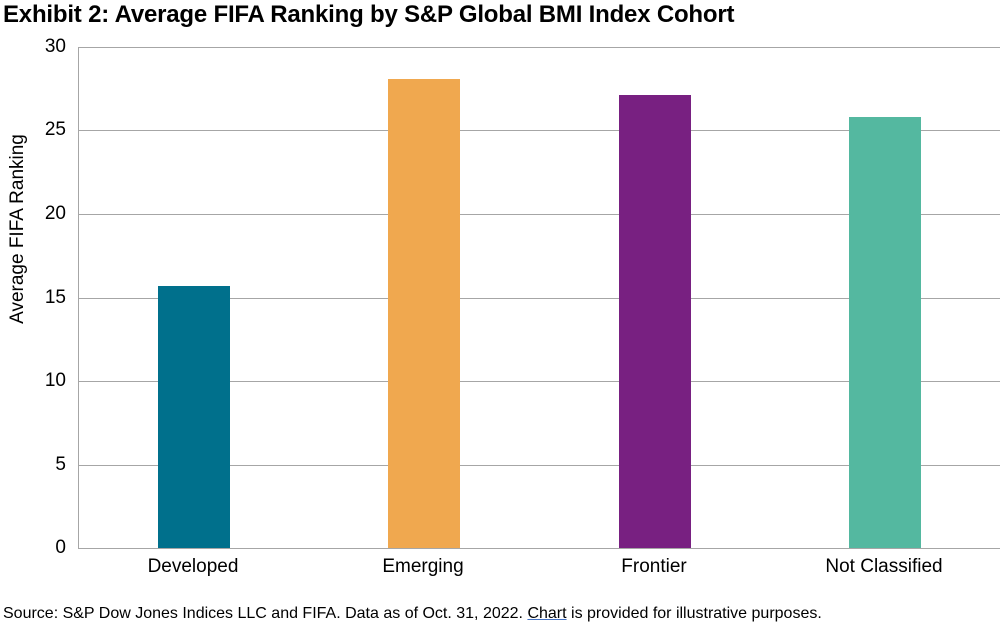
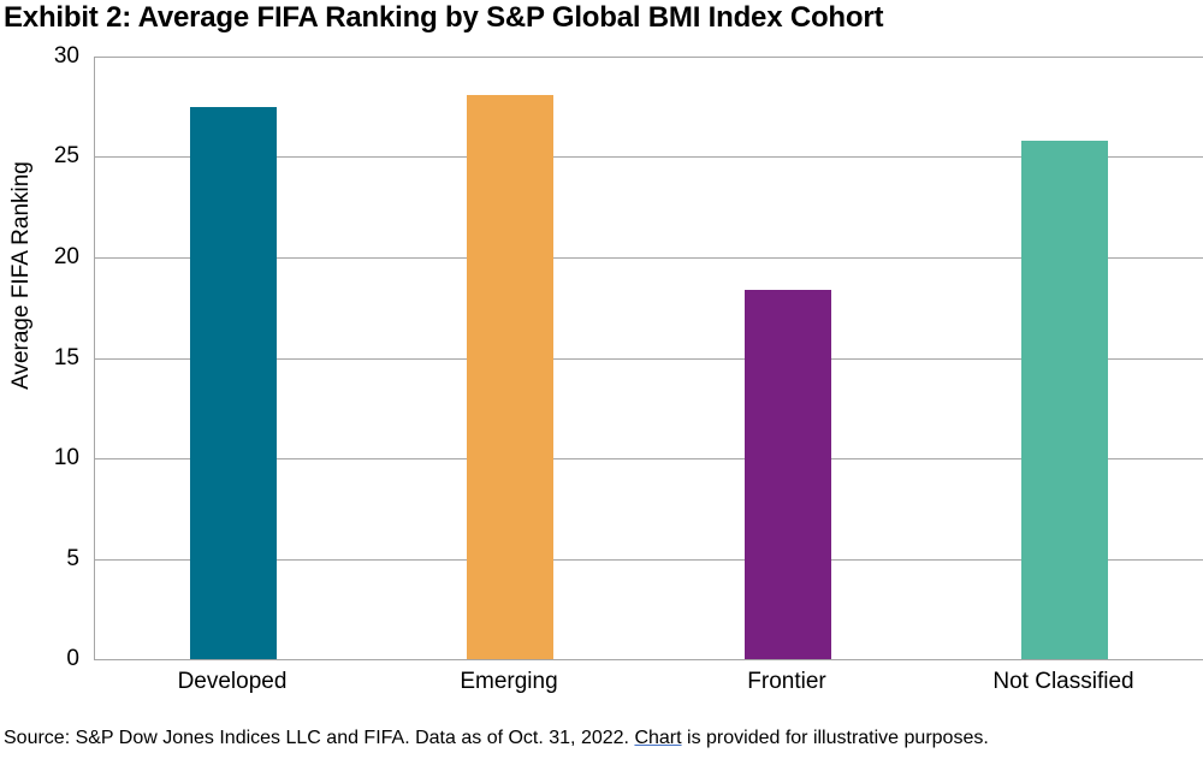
Developed: 15.7 -> 27.5
Frontier: 27.1 -> 18.4
